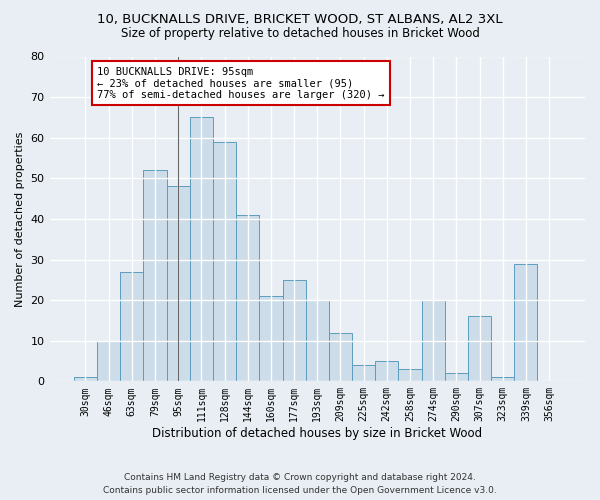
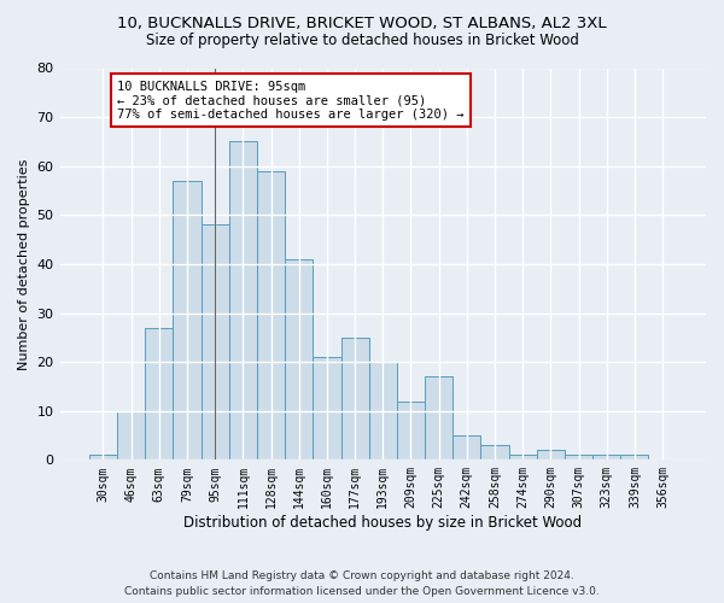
79sqm: 52 -> 57
225sqm: 4 -> 17
274sqm: 20 -> 1
307sqm: 16 -> 1
339sqm: 29 -> 1
